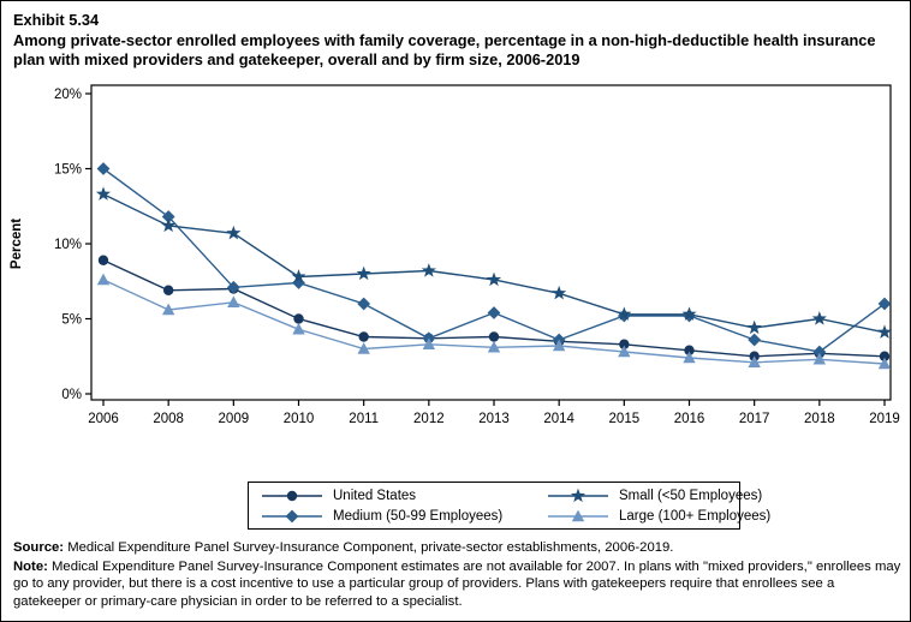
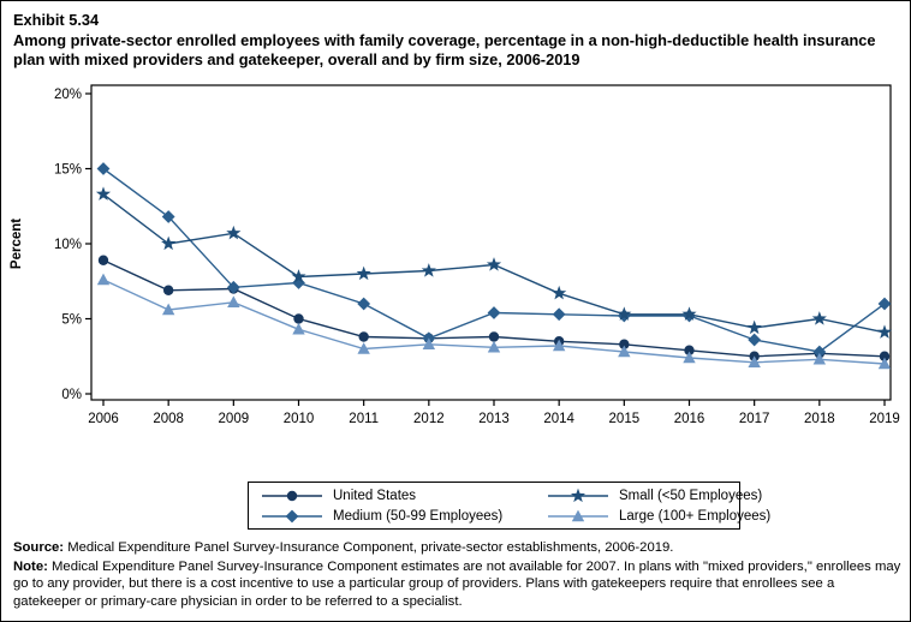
Small (<50 Employees)/2008: 11.2% -> 10.0%
Small (<50 Employees)/2013: 7.6% -> 8.6%
Medium (50-99 Employees)/2014: 3.6% -> 5.3%
